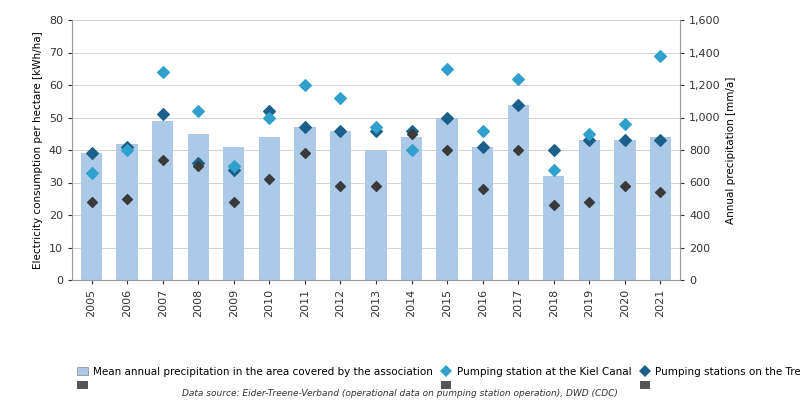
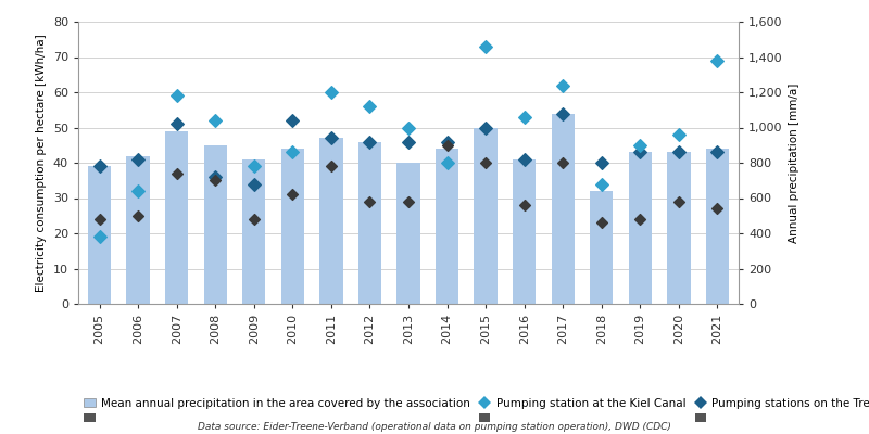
Pumping station at the Kiel Canal/2005: 33 -> 19
Pumping station at the Kiel Canal/2006: 40 -> 32
Pumping station at the Kiel Canal/2007: 64 -> 59
Pumping station at the Kiel Canal/2009: 35 -> 39
Pumping station at the Kiel Canal/2010: 50 -> 43
Pumping station at the Kiel Canal/2013: 47 -> 50
Pumping station at the Kiel Canal/2015: 65 -> 73
Pumping station at the Kiel Canal/2016: 46 -> 53
